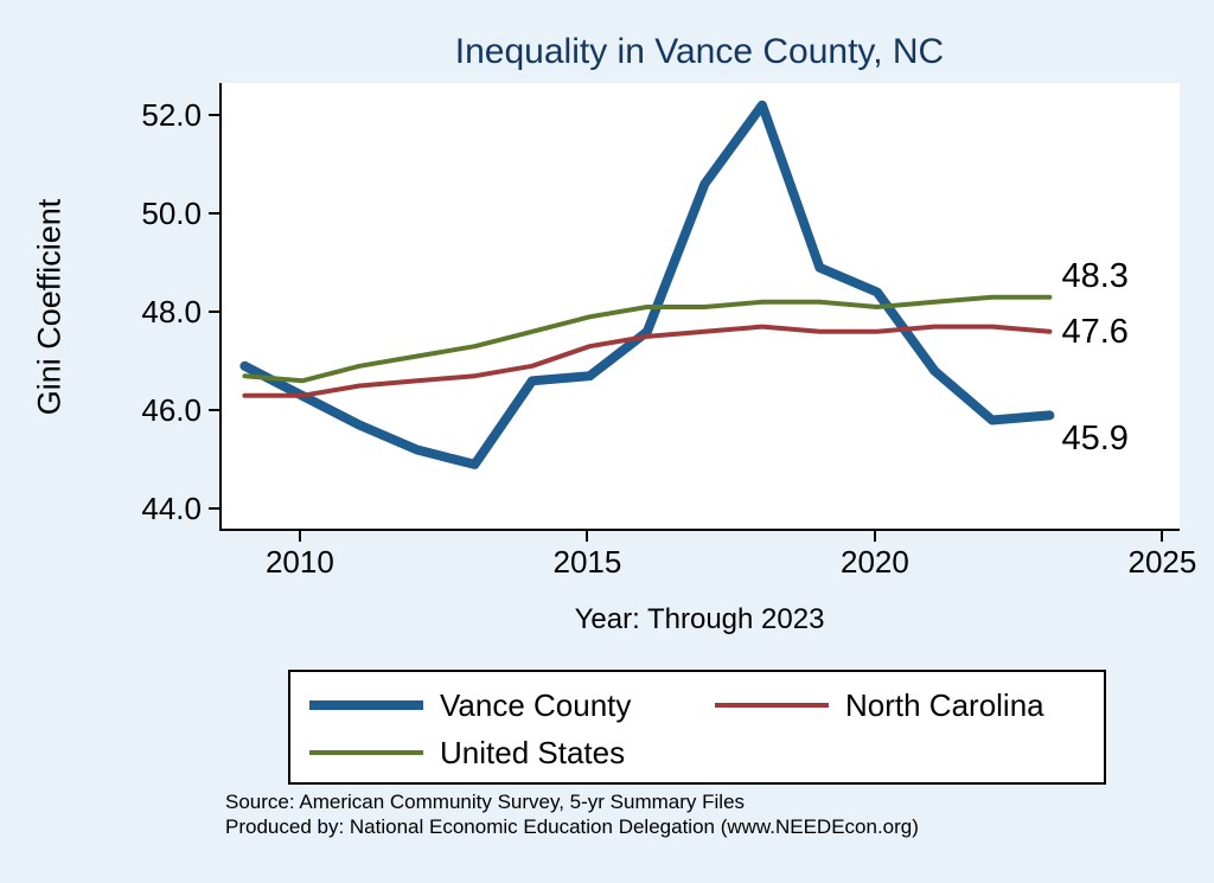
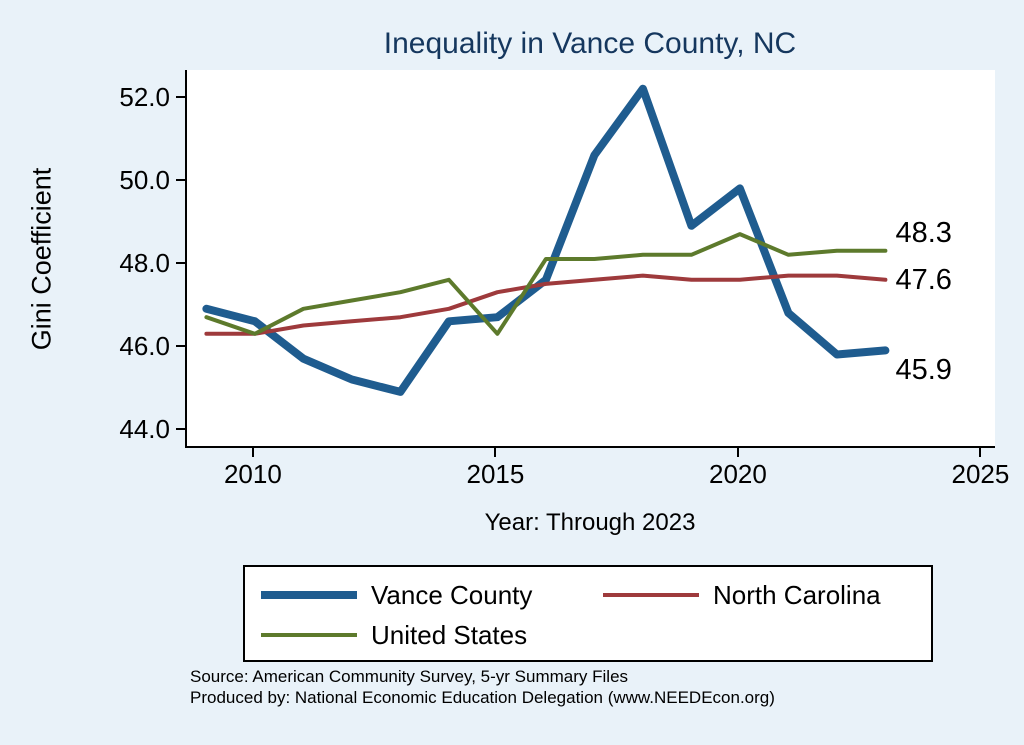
Vance County/2010: 46.3 -> 46.6
United States/2010: 46.6 -> 46.3
United States/2015: 47.9 -> 46.3
Vance County/2020: 48.4 -> 49.8
United States/2020: 48.1 -> 48.7
